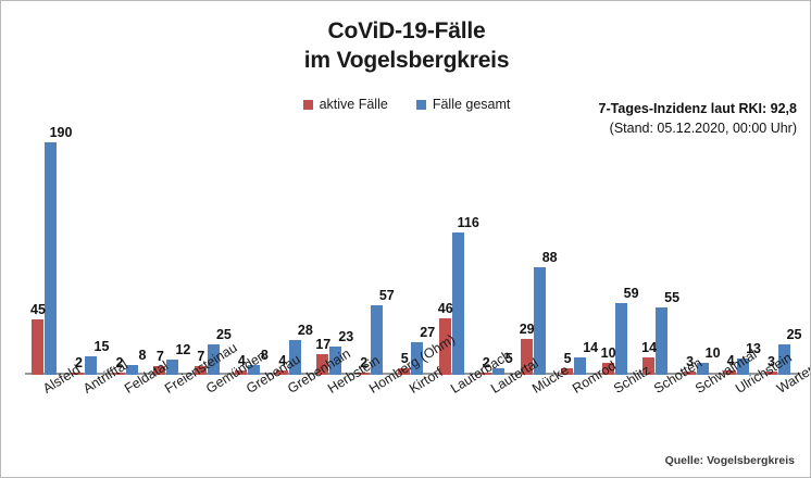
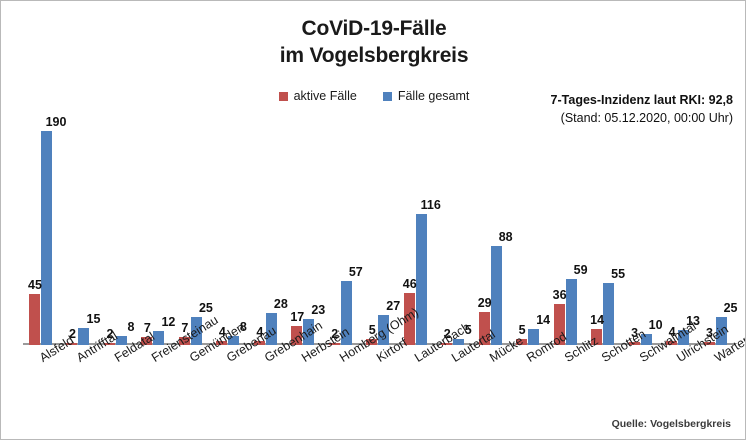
aktive Fälle/Schlitz: 10 -> 36
